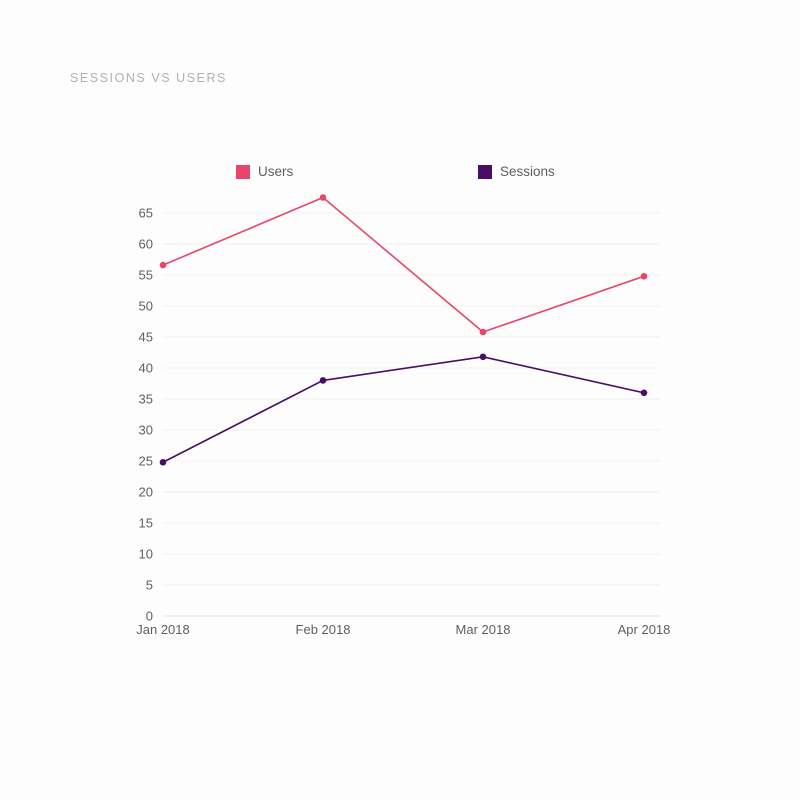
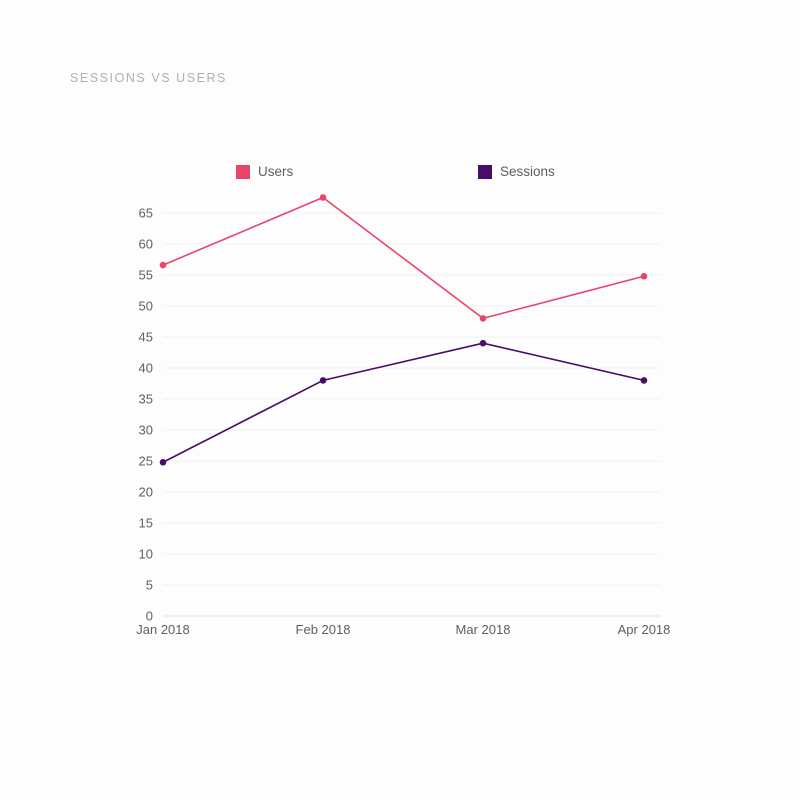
Users/Mar 2018: 46 -> 48
Sessions/Mar 2018: 42 -> 44
Sessions/Apr 2018: 36 -> 38
